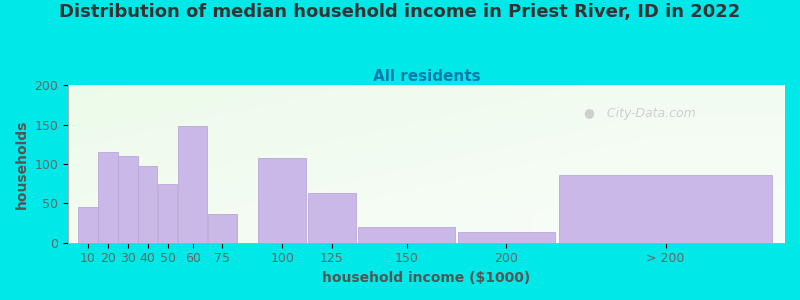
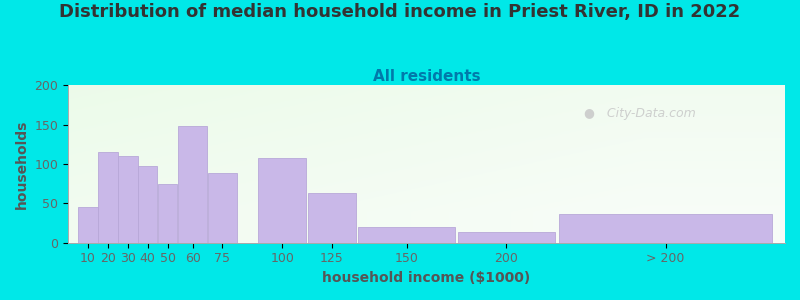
75: 36 -> 88
> 200: 86 -> 37
